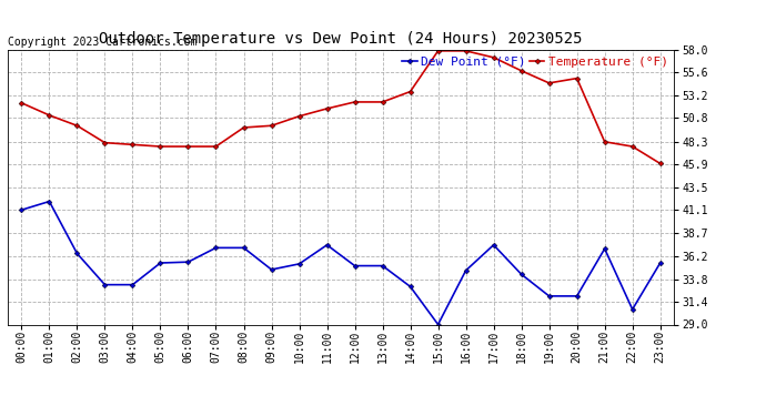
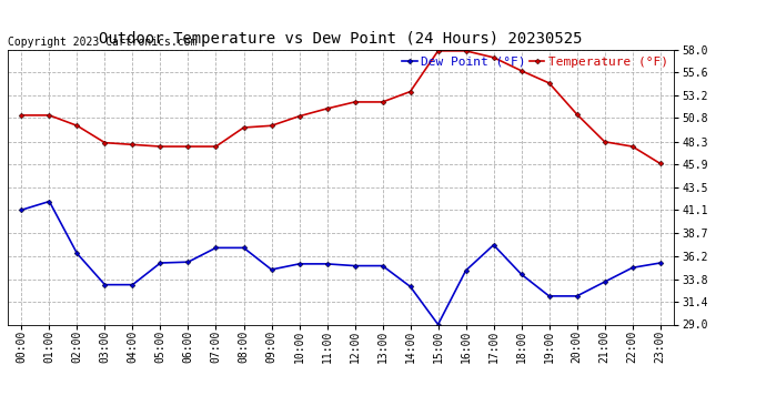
Temperature (°F)/00:00: 52.4 -> 51.1
Dew Point (°F)/11:00: 37.4 -> 35.4
Temperature (°F)/20:00: 55.0 -> 51.2
Dew Point (°F)/21:00: 37.0 -> 33.5
Dew Point (°F)/22:00: 30.6 -> 35.0
